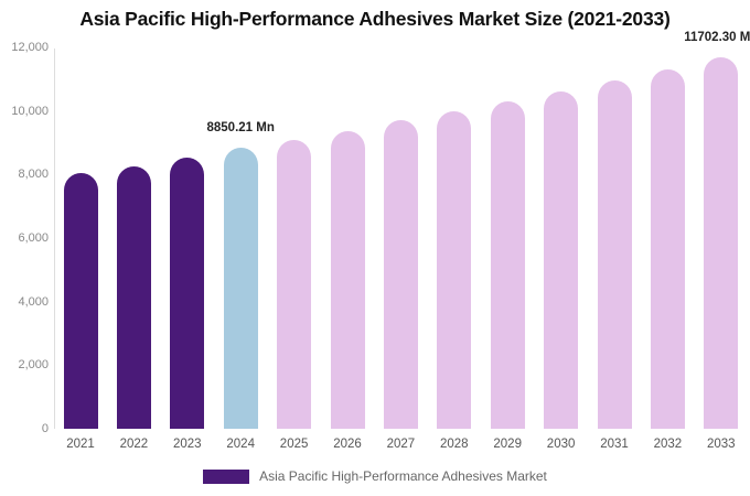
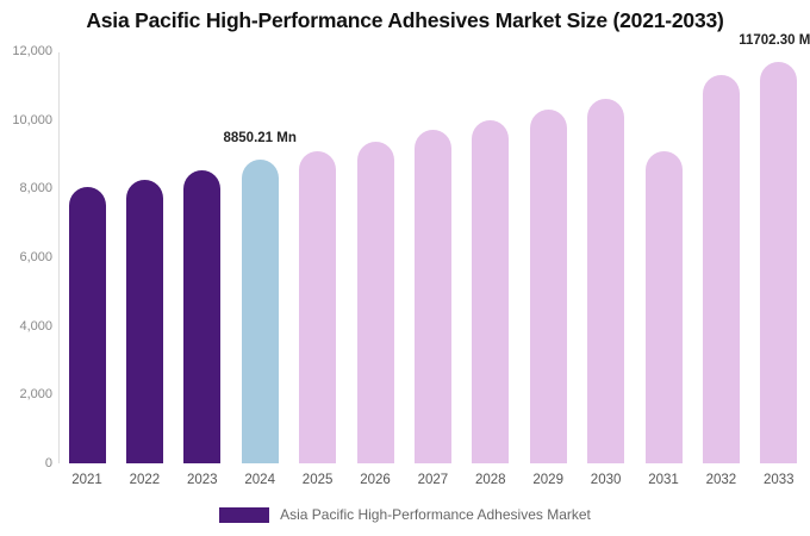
2031: 11000 -> 9100
